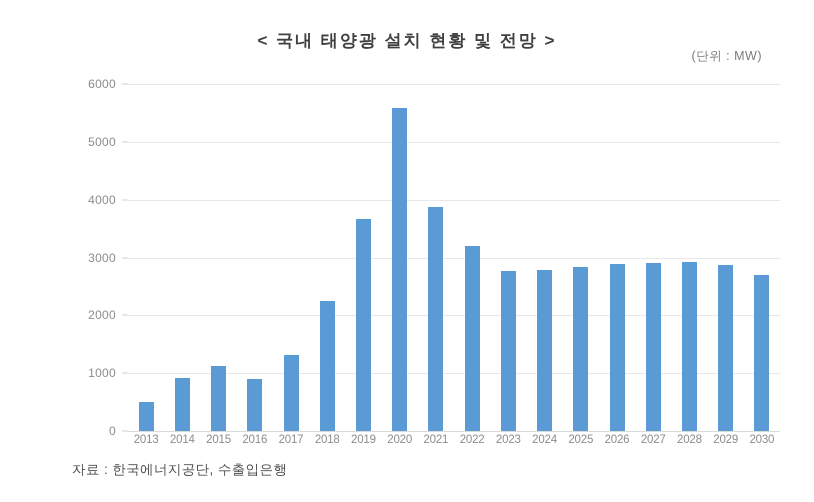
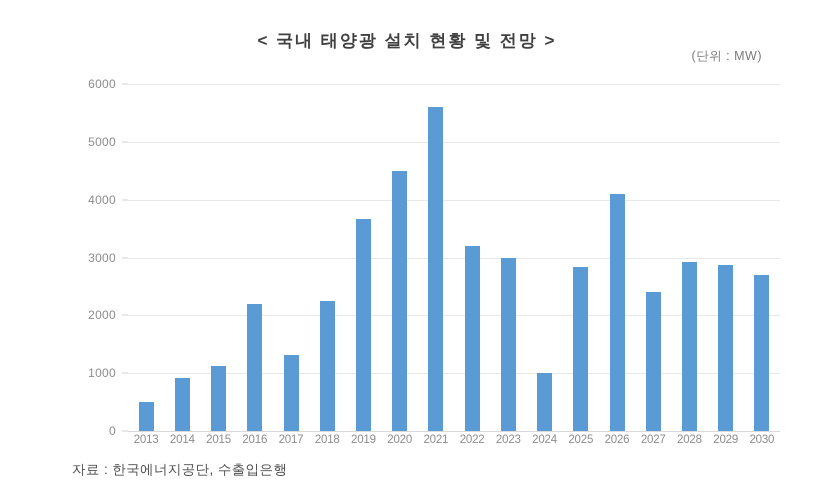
2016: 900 -> 2200
2020: 5600 -> 4500
2021: 3900 -> 5600
2023: 2800 -> 3000
2024: 2800 -> 1000
2026: 2900 -> 4100
2027: 2900 -> 2400
